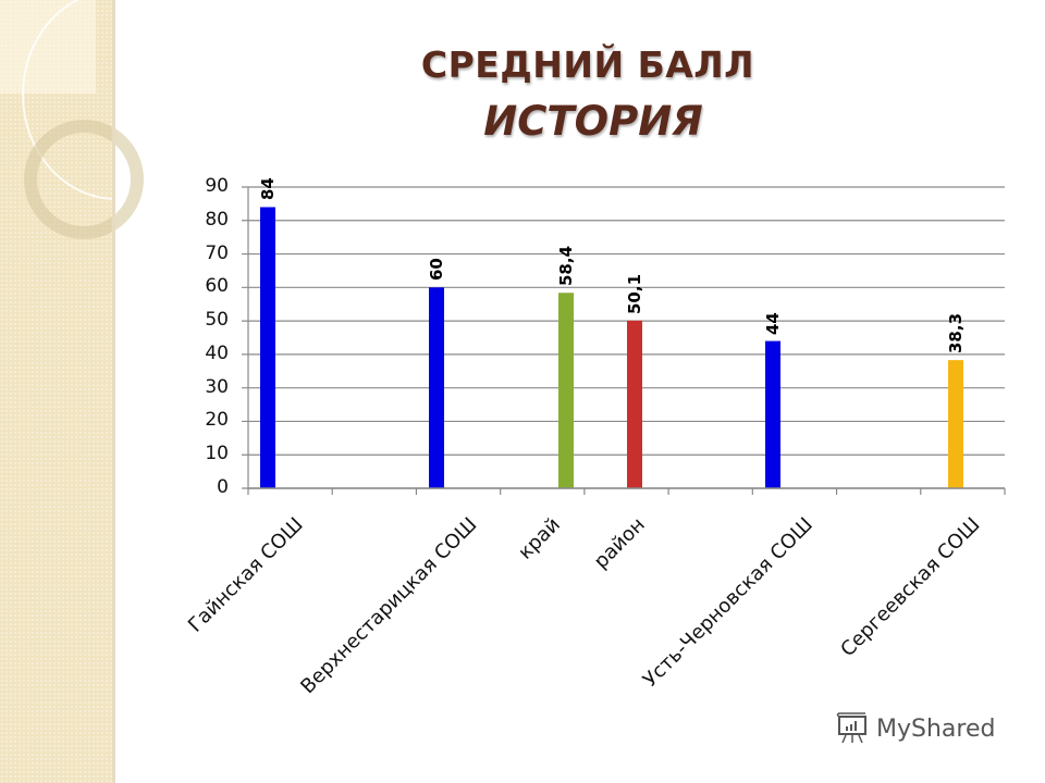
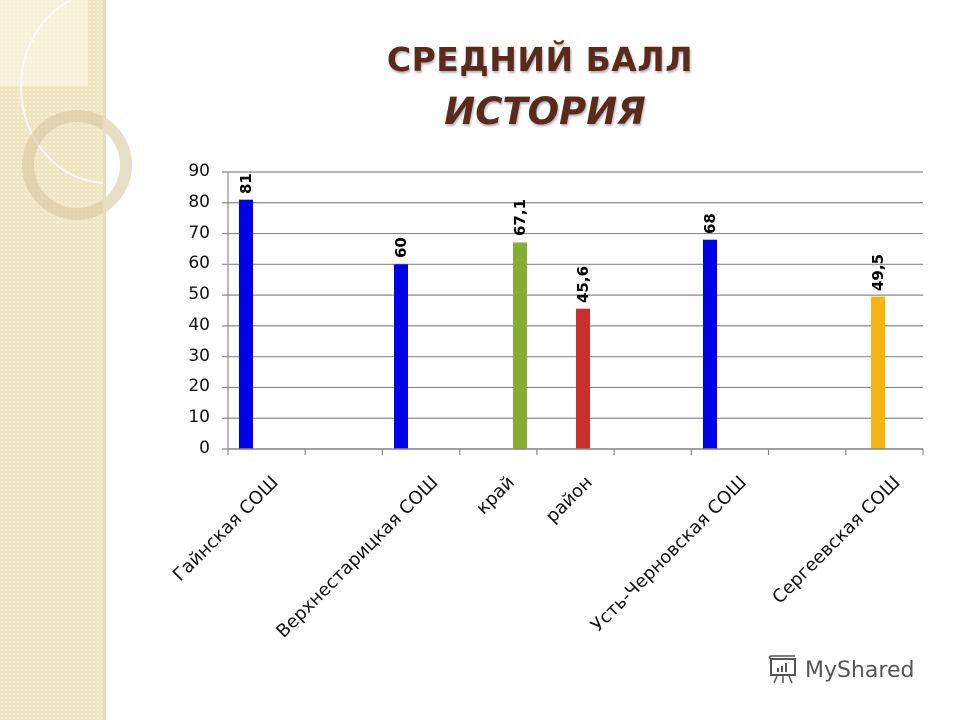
Гайнская СОШ: 84 -> 81
край: 58,4 -> 67,1
район: 50,1 -> 45,6
Усть-Черновская СОШ: 44 -> 68
Сергеевская СОШ: 38,3 -> 49,5
